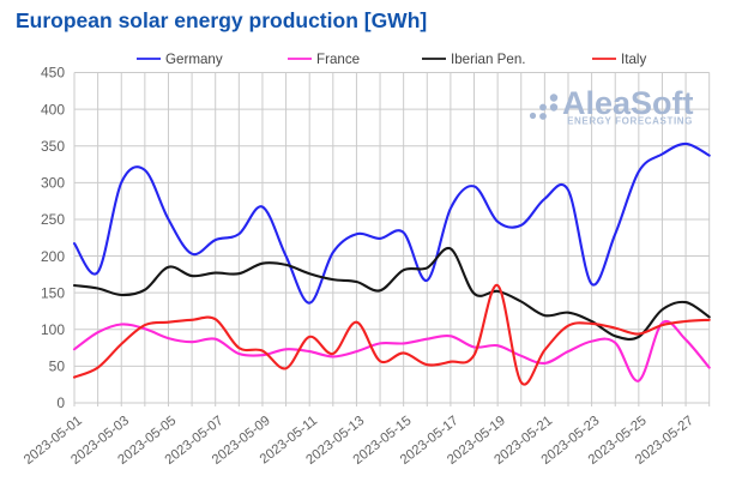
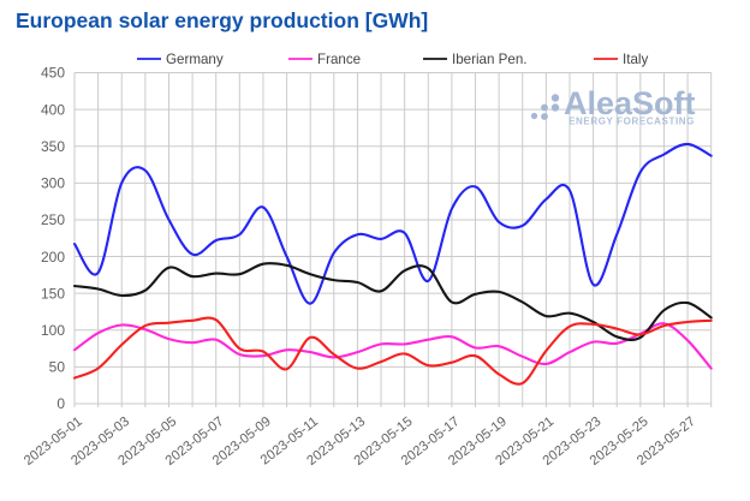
Italy/2023-05-13: 110 -> 50
Iberian Pen./2023-05-17: 210 -> 140
Italy/2023-05-19: 160 -> 40
France/2023-05-25: 30 -> 100
